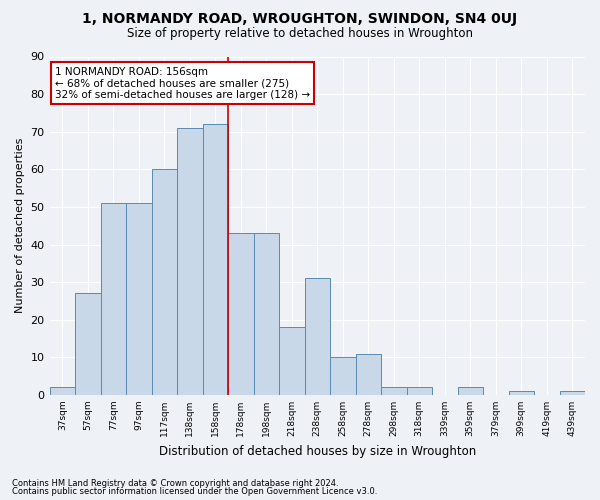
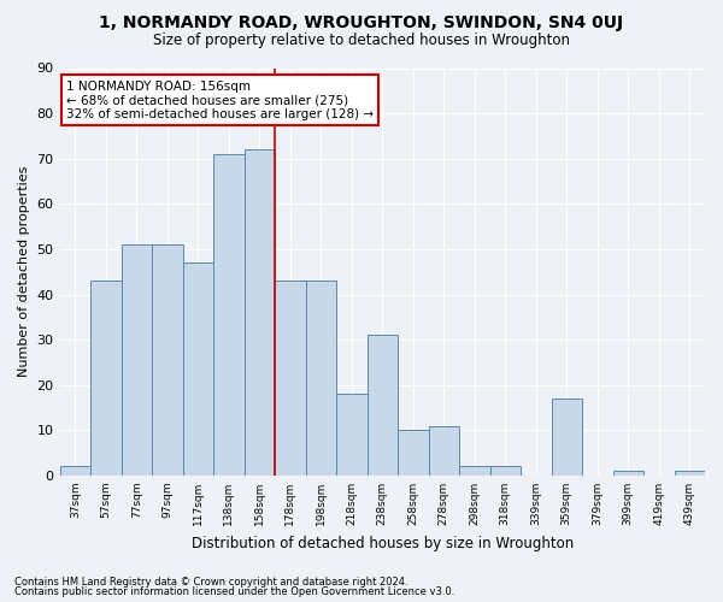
57sqm: 27 -> 43
117sqm: 60 -> 47
359sqm: 2 -> 17
